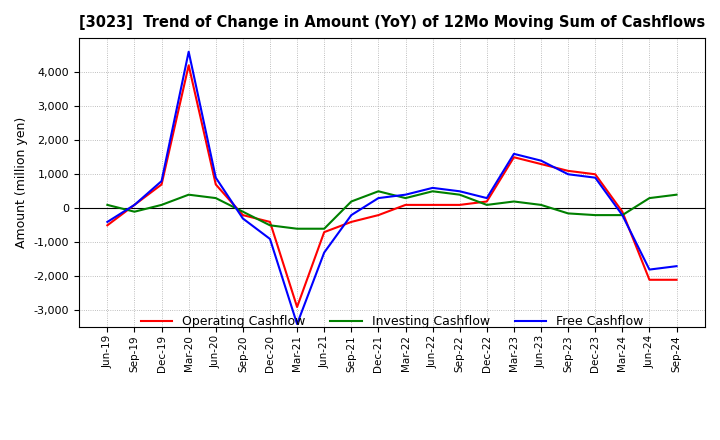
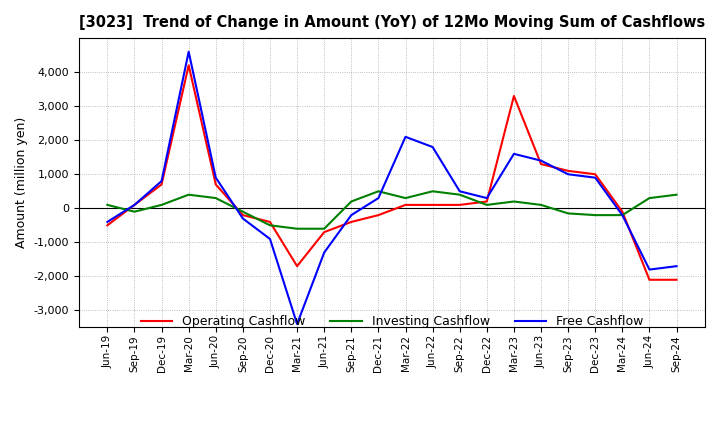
Operating Cashflow/Mar-21: -2,900 -> -1,700
Free Cashflow/Mar-22: 400 -> 2,100
Free Cashflow/Jun-22: 600 -> 1,800
Operating Cashflow/Mar-23: 1,500 -> 3,300
